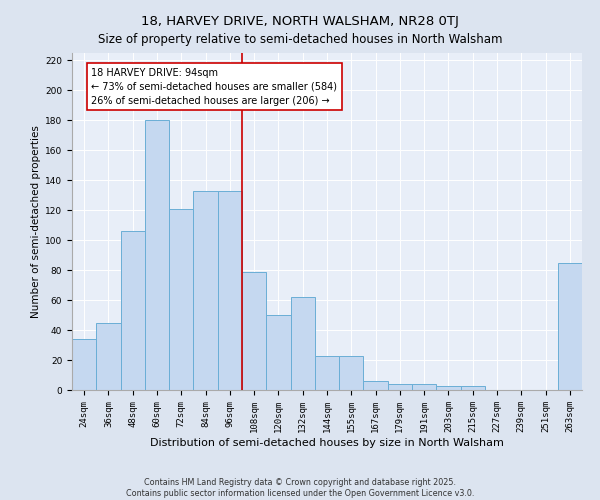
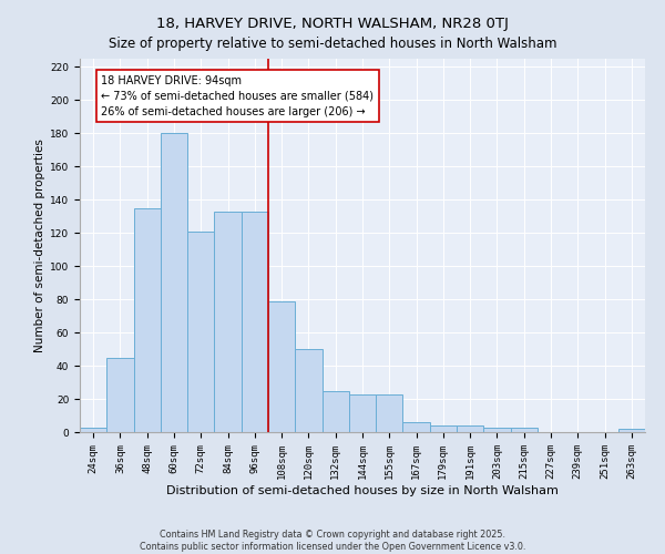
24sqm: 34 -> 3
48sqm: 106 -> 135
132sqm: 62 -> 25
263sqm: 85 -> 2
